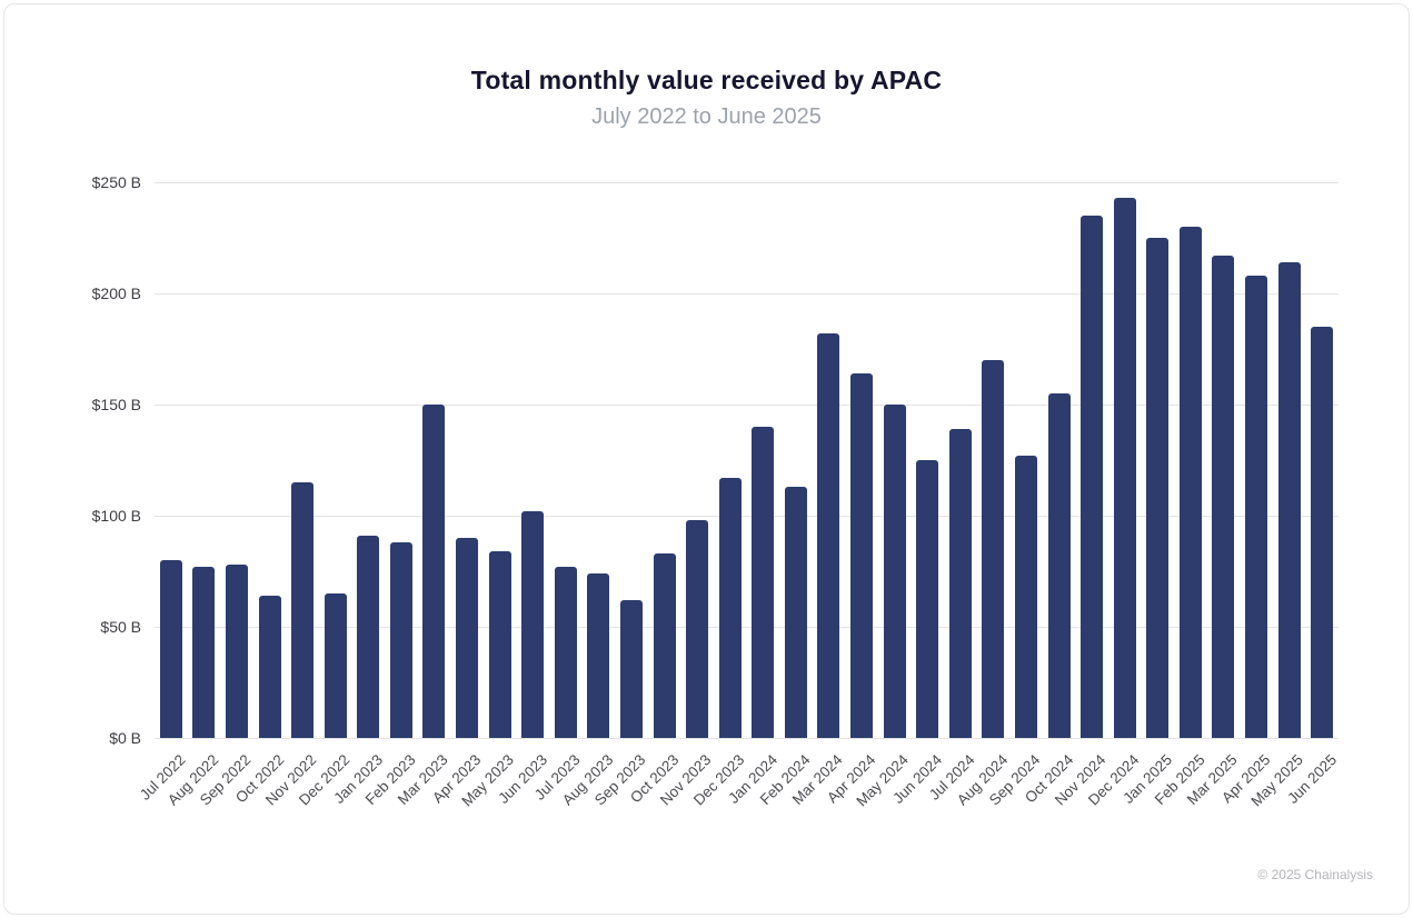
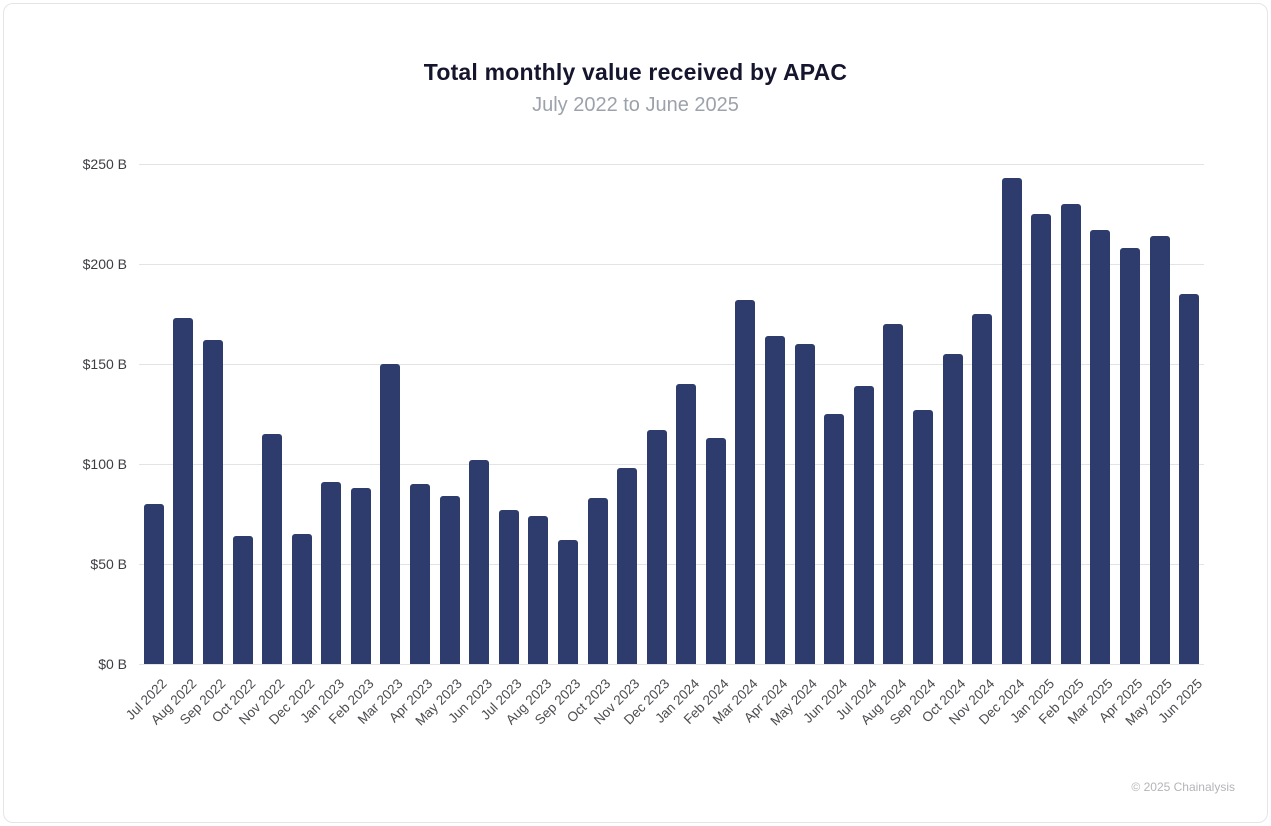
Aug 2022: $77B -> $173B
Sep 2022: $78B -> $162B
May 2024: $150B -> $160B
Nov 2024: $235B -> $175B
